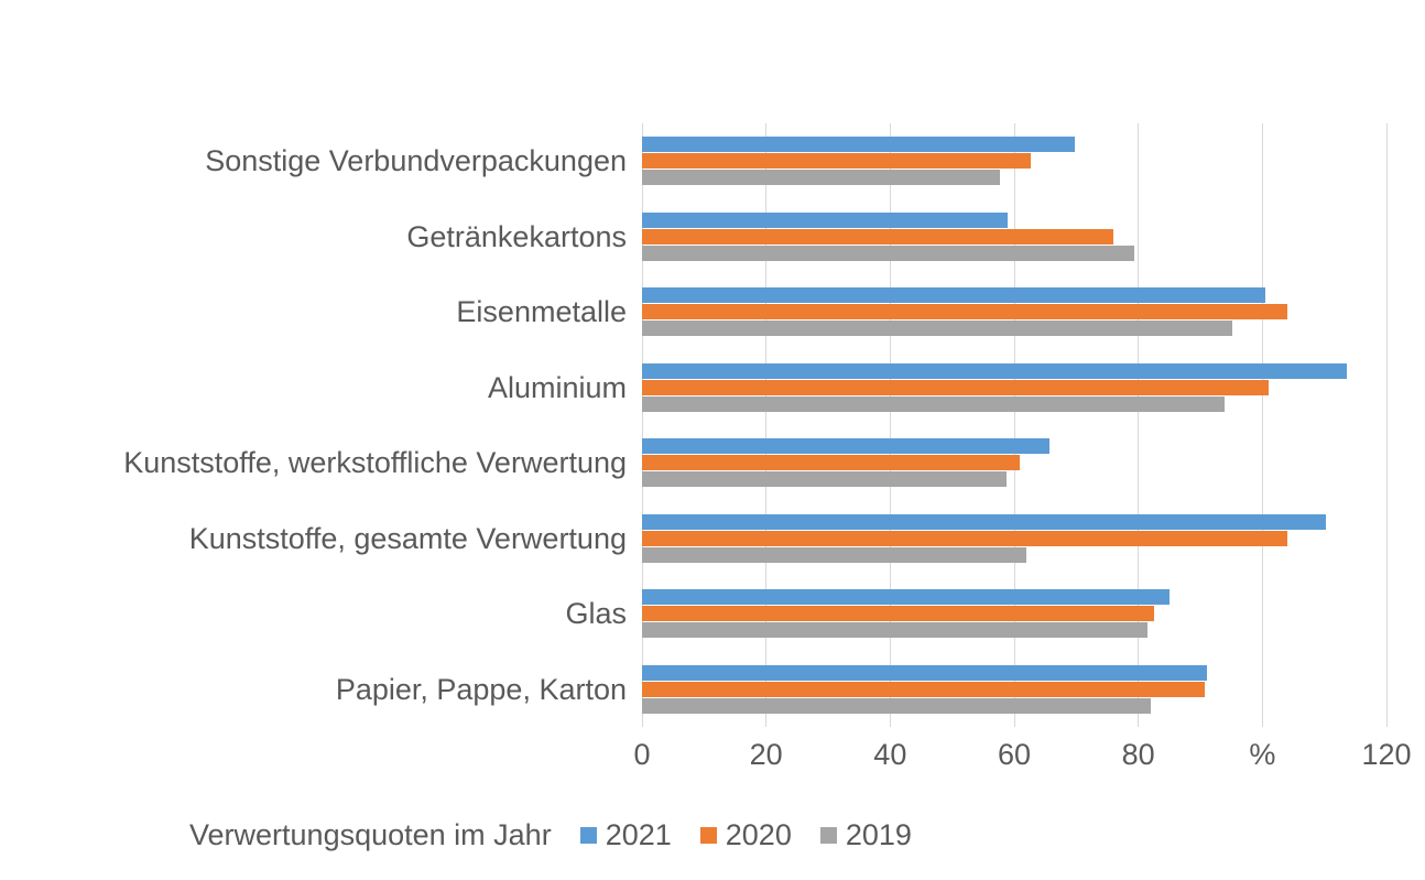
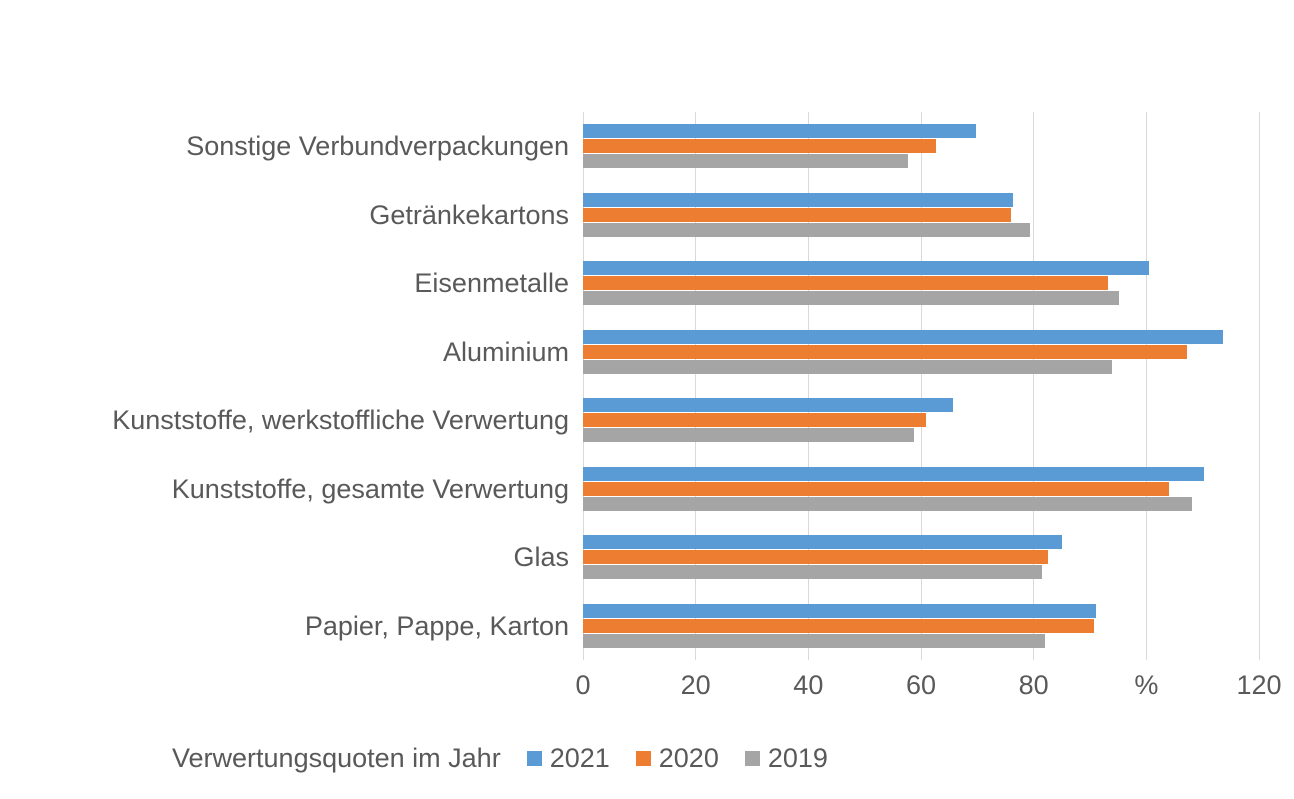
2021/Getränkekartons: 59 -> 76
2020/Eisenmetalle: 104 -> 93
2020/Aluminium: 101 -> 107
2019/Kunststoffe, gesamte Verwertung: 62 -> 108
